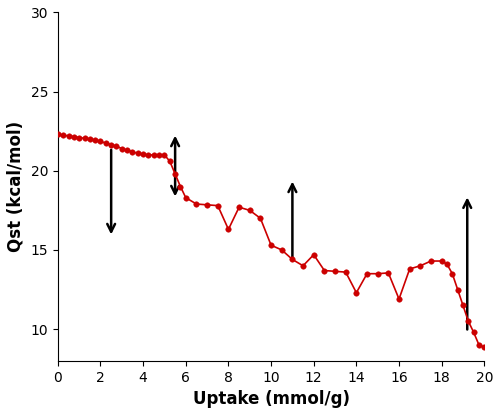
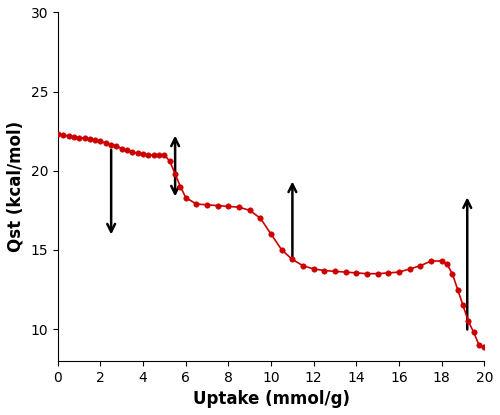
8: 16.3 -> 17.8
10: 15.3 -> 16.0
12: 14.7 -> 13.8
14: 12.3 -> 13.6
16: 11.9 -> 13.6
